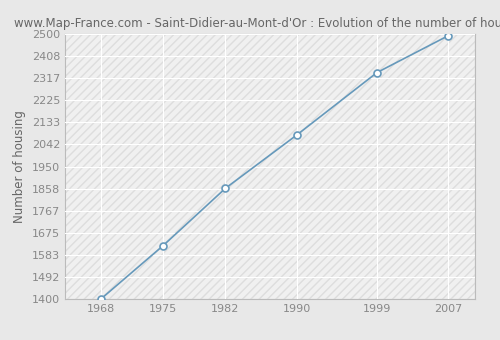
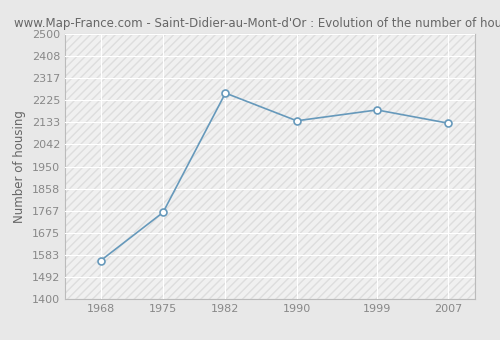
1968: 1400 -> 1560
1975: 1622 -> 1760
1982: 1860 -> 2255
1990: 2081 -> 2140
1999: 2340 -> 2185
2007: 2493 -> 2130
